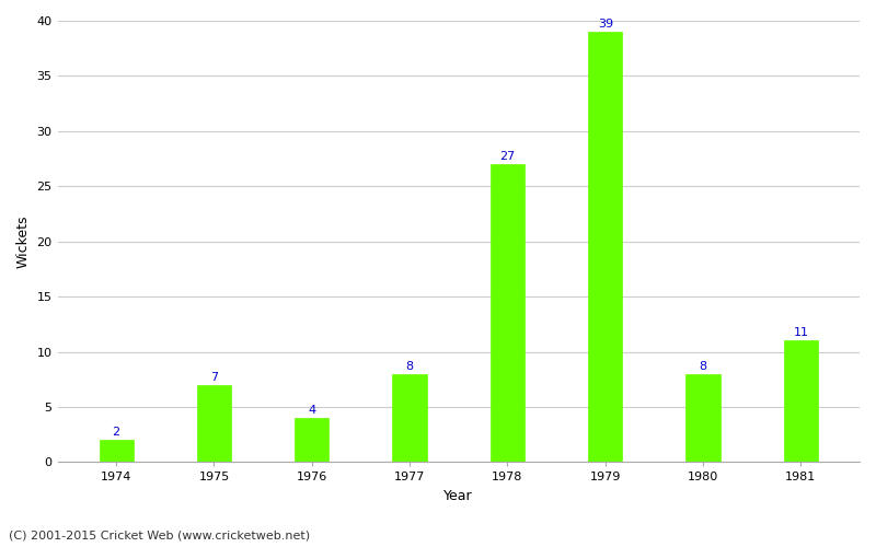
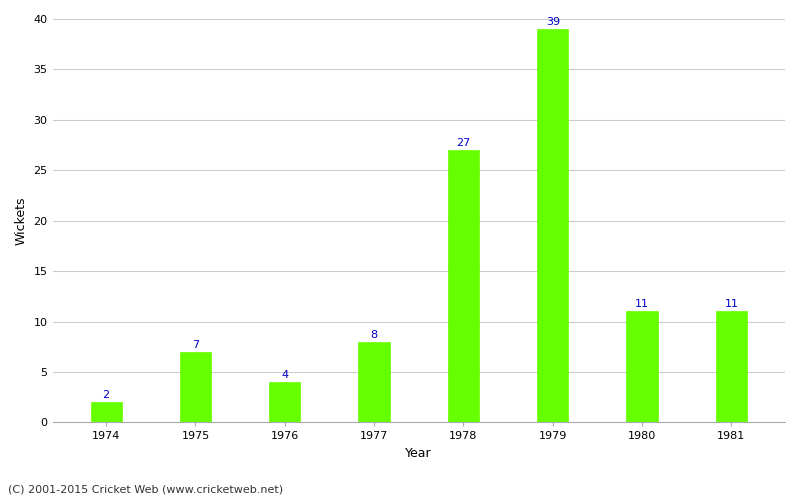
1980: 8 -> 11
